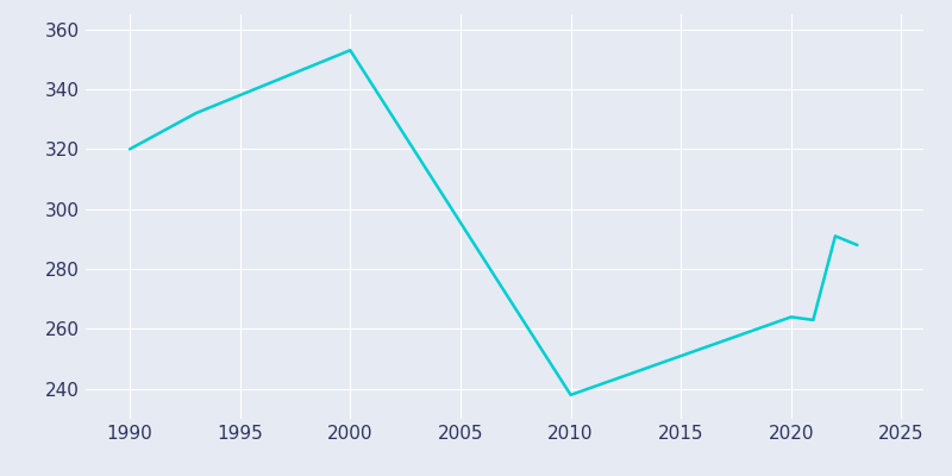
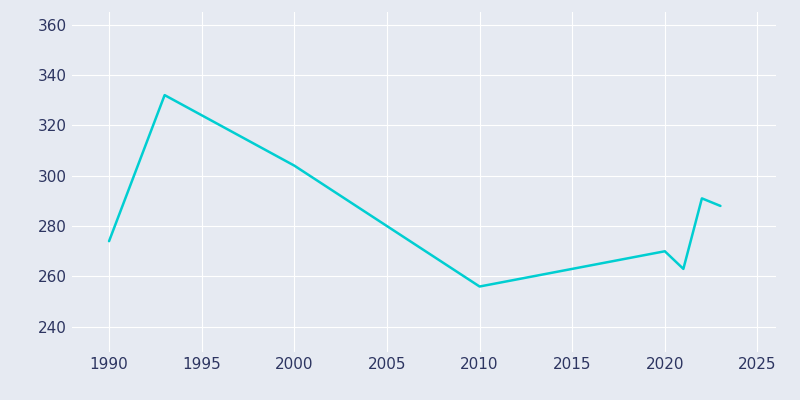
1990: 320 -> 274
2000: 353 -> 304
2010: 238 -> 256
2020: 264 -> 270
